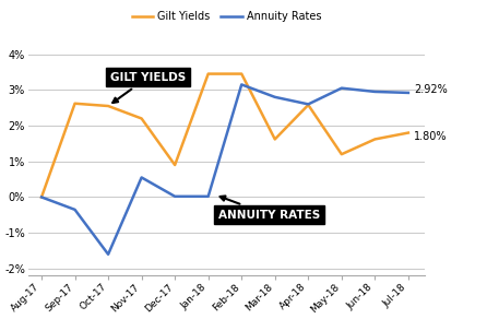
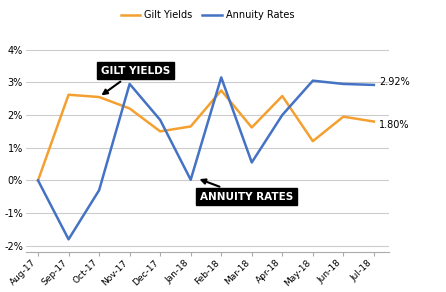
Annuity Rates/Sep-17: -0.35% -> -1.80%
Annuity Rates/Oct-17: -1.60% -> -0.30%
Annuity Rates/Nov-17: 0.55% -> 2.95%
Gilt Yields/Dec-17: 0.90% -> 1.50%
Annuity Rates/Dec-17: 0.02% -> 1.85%
Gilt Yields/Jan-18: 3.45% -> 1.65%
Gilt Yields/Feb-18: 3.45% -> 2.75%
Annuity Rates/Mar-18: 2.80% -> 0.55%
Annuity Rates/Apr-18: 2.60% -> 2.00%
Gilt Yields/Jun-18: 1.62% -> 1.95%
